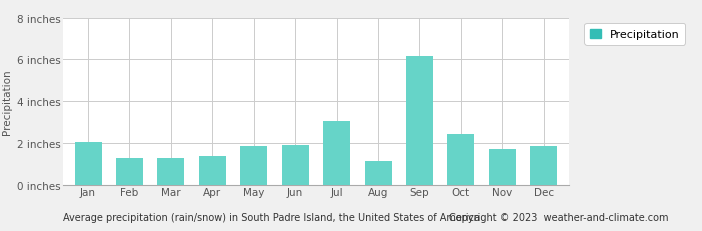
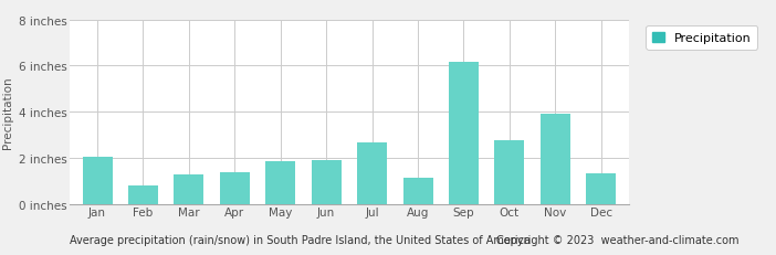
Feb: 1.28 inches -> 0.80 inches
Jul: 3.05 inches -> 2.65 inches
Oct: 2.40 inches -> 2.75 inches
Nov: 1.70 inches -> 3.90 inches
Dec: 1.85 inches -> 1.30 inches
